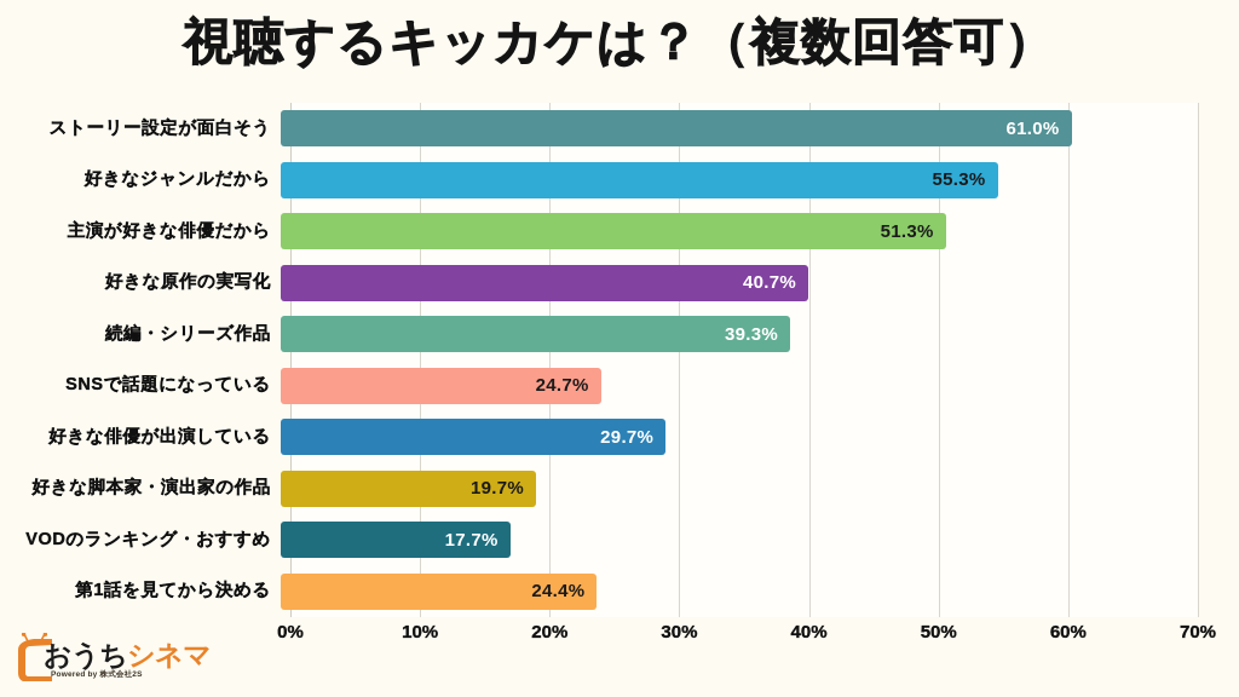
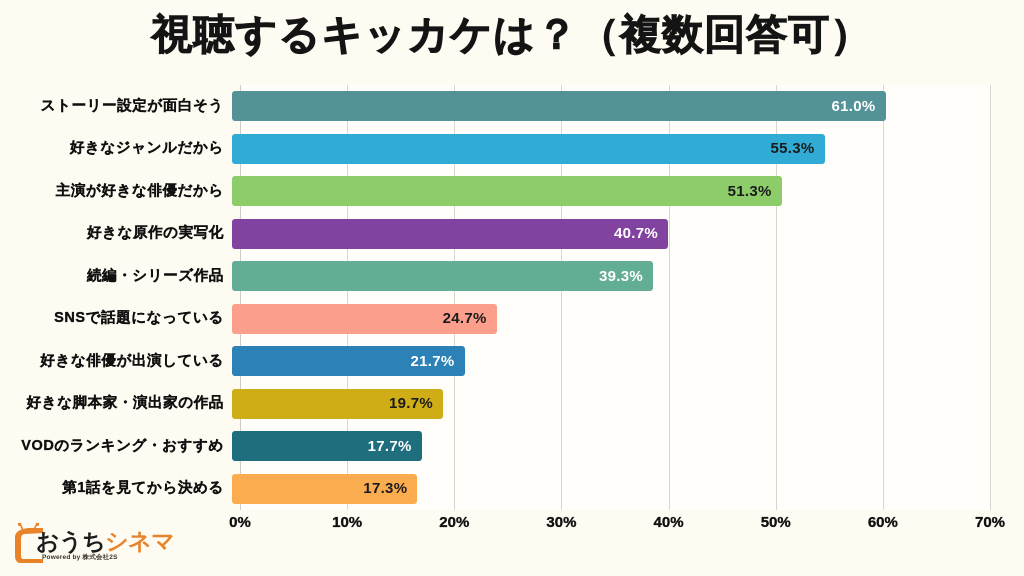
好きな俳優が出演している: 29.7% -> 21.7%
第1話を見てから決める: 24.4% -> 17.3%
